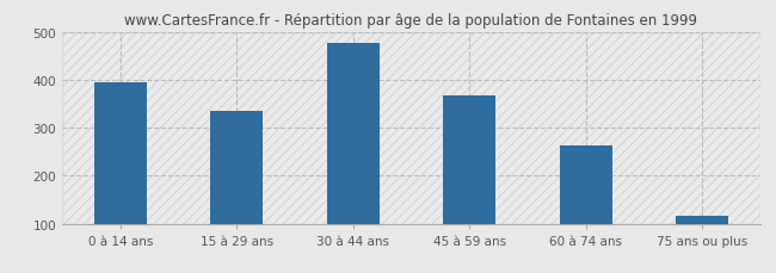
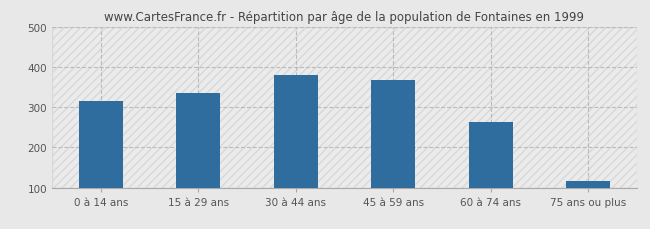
0 à 14 ans: 395 -> 315
30 à 44 ans: 476 -> 380
